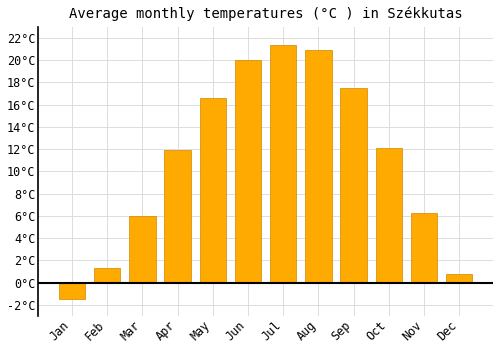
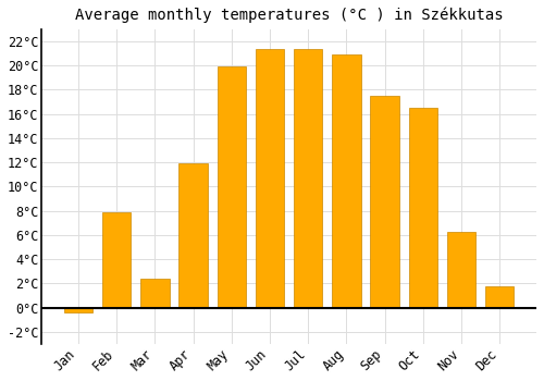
Jan: -1.5°C -> -0.4°C
Feb: 1.3°C -> 7.9°C
Mar: 6.0°C -> 2.4°C
May: 16.6°C -> 19.9°C
Jun: 20.0°C -> 21.4°C
Oct: 12.1°C -> 16.5°C
Dec: 0.8°C -> 1.8°C
